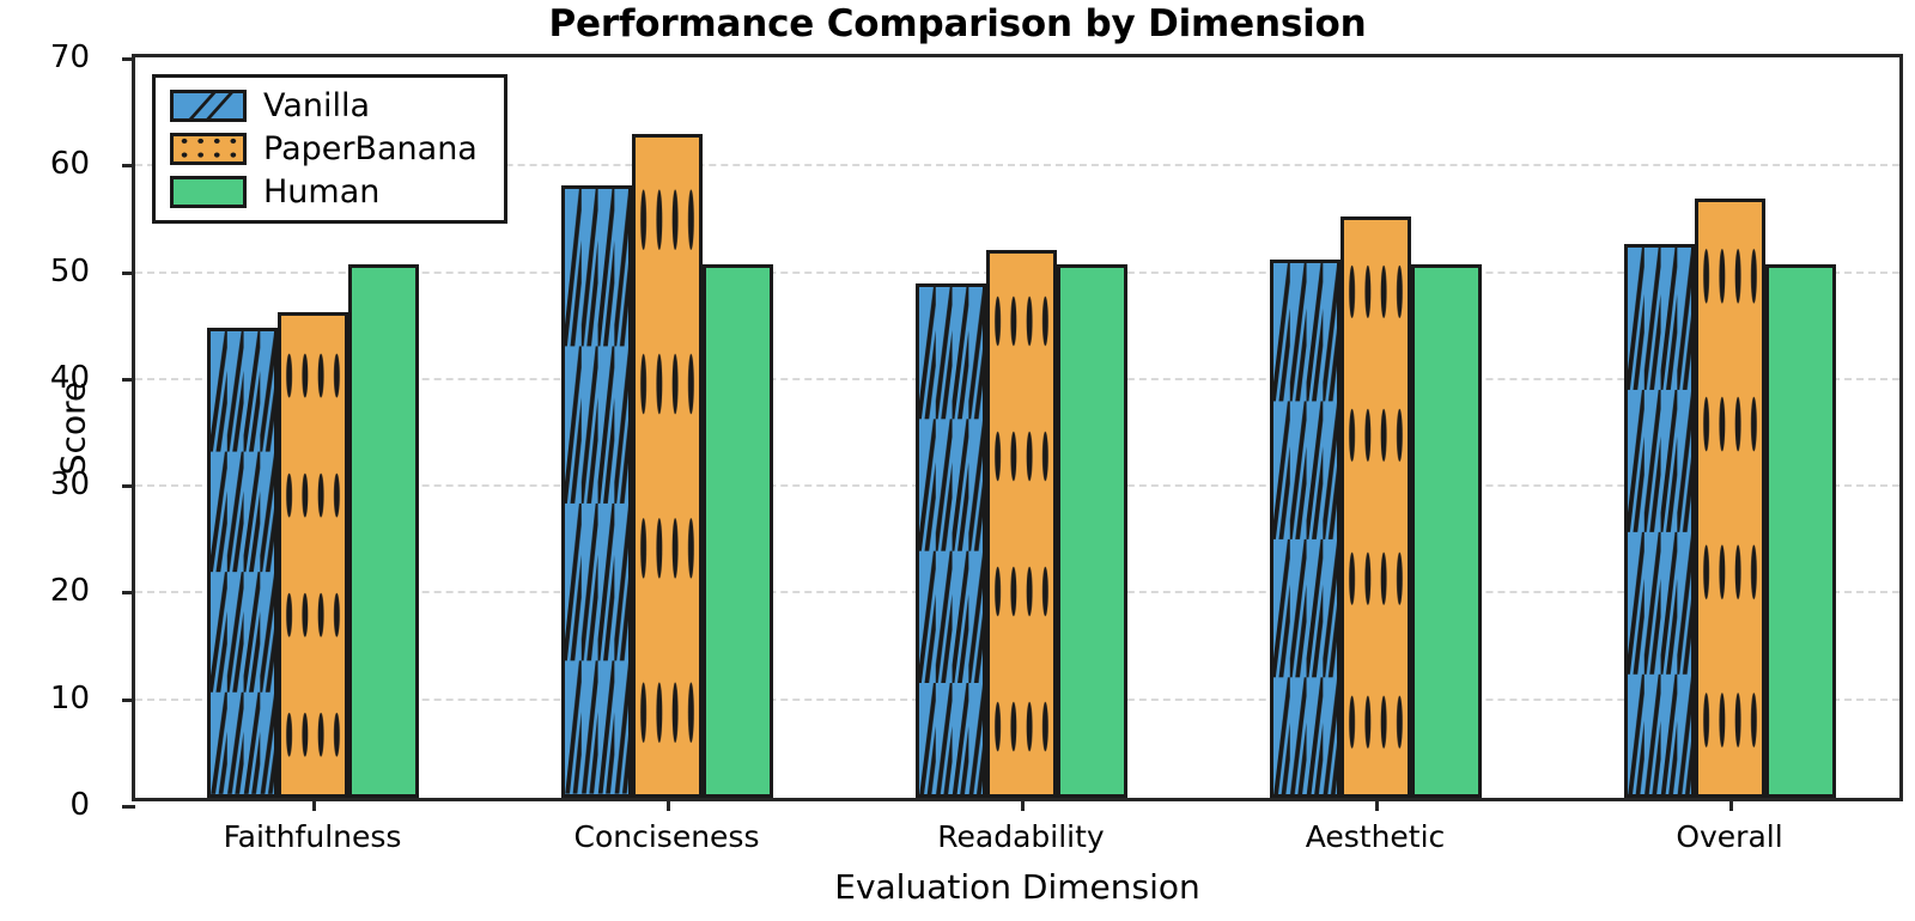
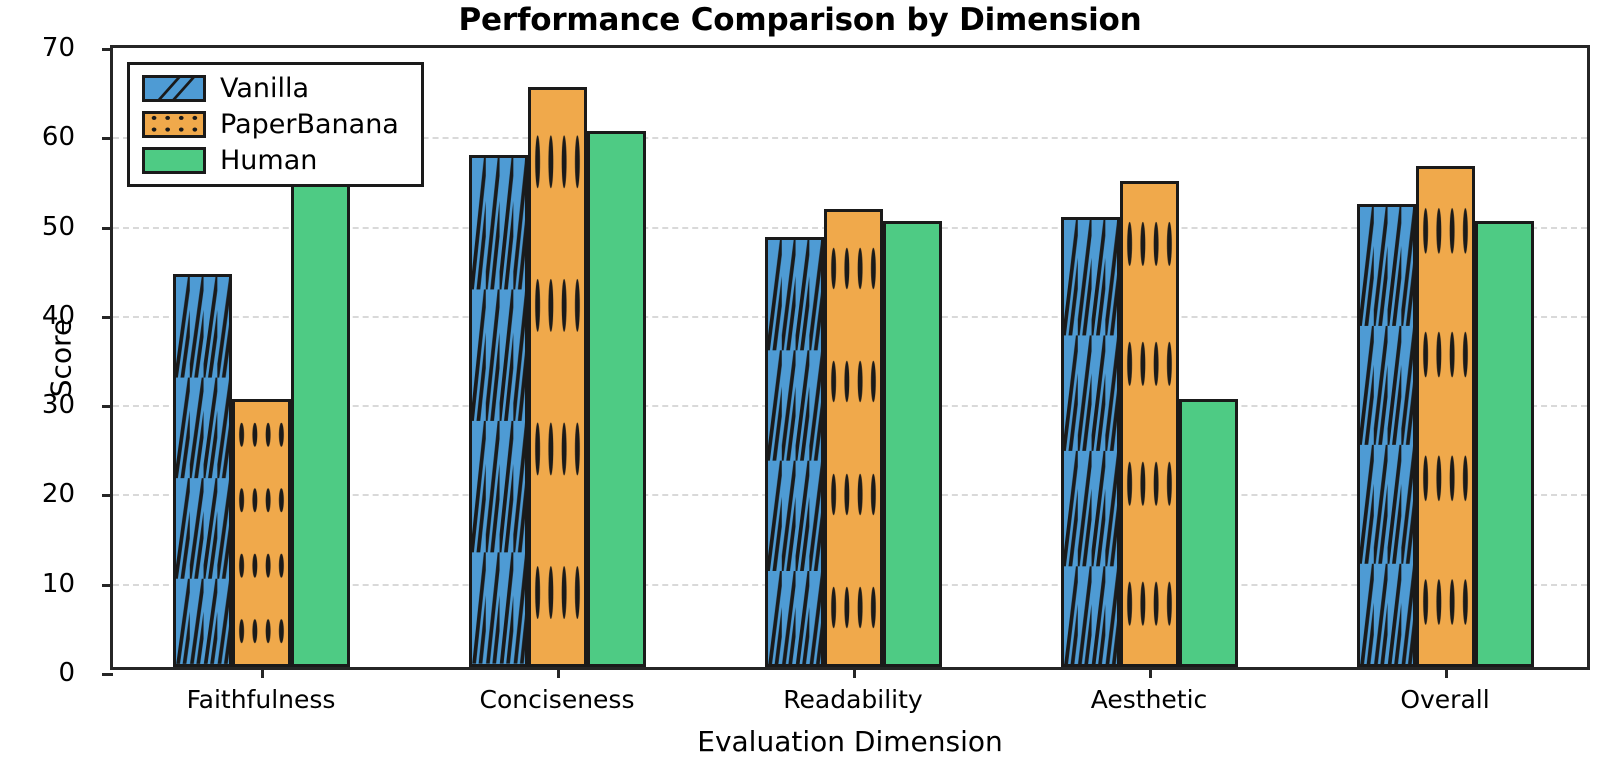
PaperBanana/Faithfulness: 46 -> 30
Human/Faithfulness: 50 -> 60
PaperBanana/Conciseness: 62 -> 65
Human/Conciseness: 50 -> 60
Human/Aesthetic: 50 -> 30
